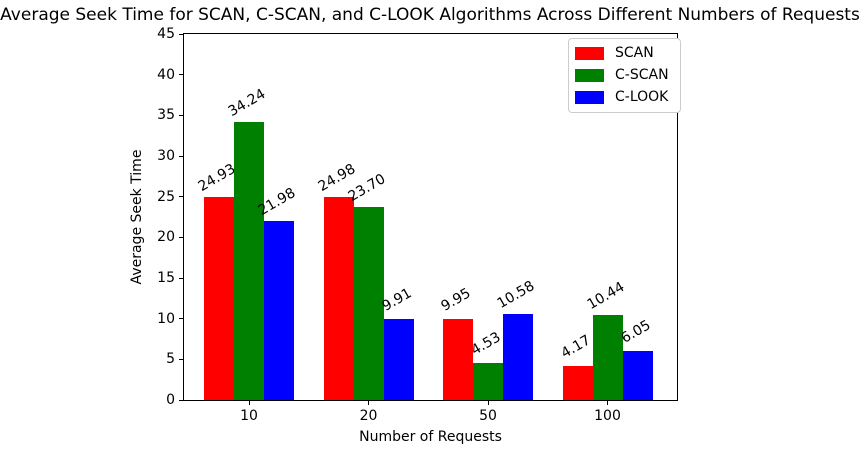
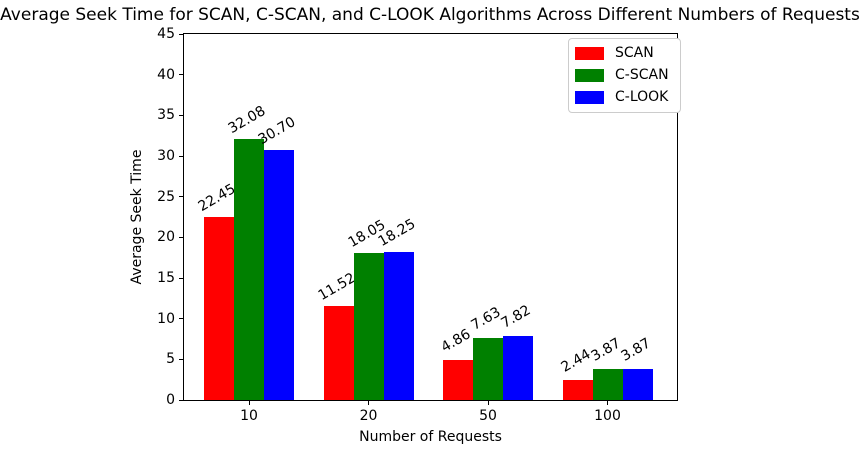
SCAN/10: 24.93 -> 22.45
C-SCAN/10: 34.24 -> 32.08
C-LOOK/10: 21.98 -> 30.70
SCAN/20: 24.98 -> 11.52
C-SCAN/20: 23.70 -> 18.05
C-LOOK/20: 9.91 -> 18.25
SCAN/50: 9.95 -> 4.86
C-SCAN/50: 4.53 -> 7.63
C-LOOK/50: 10.58 -> 7.82
SCAN/100: 4.17 -> 2.44
C-SCAN/100: 10.44 -> 3.87
C-LOOK/100: 6.05 -> 3.87
